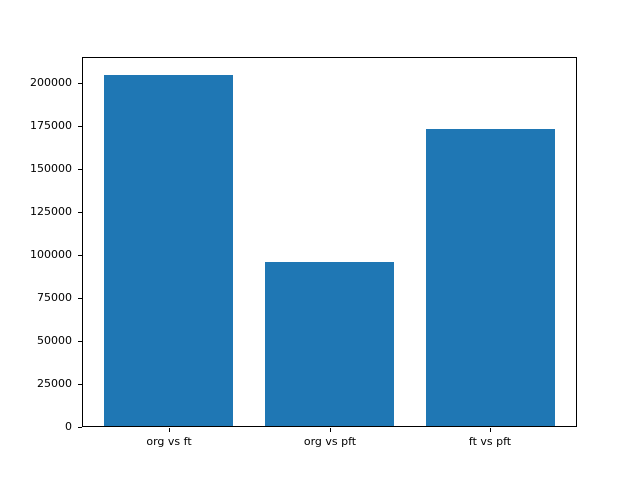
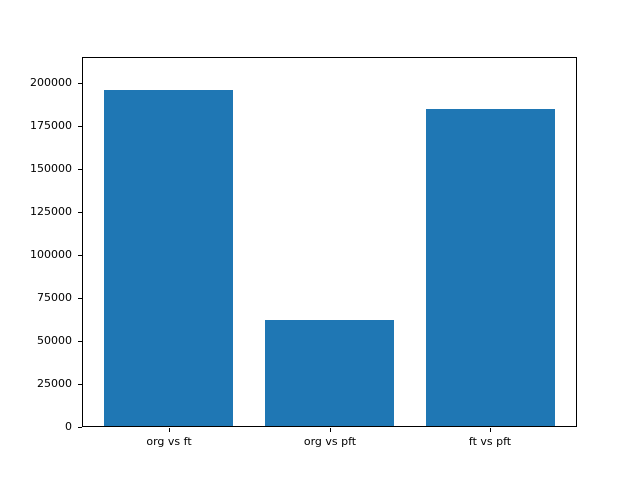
org vs ft: 204000 -> 196000
org vs pft: 96000 -> 62000
ft vs pft: 173000 -> 185000
